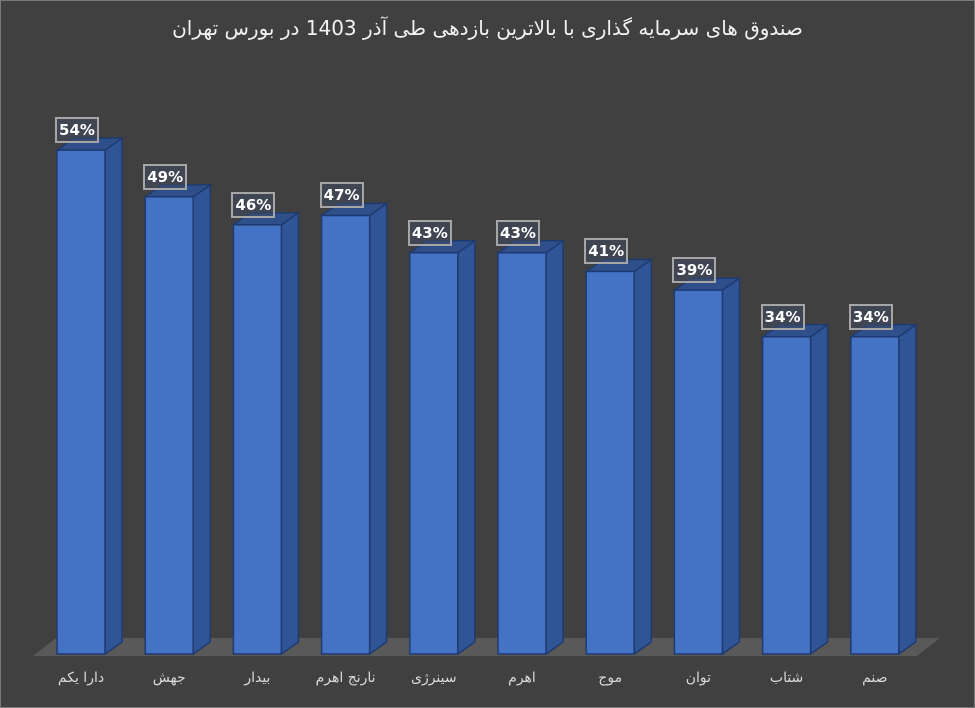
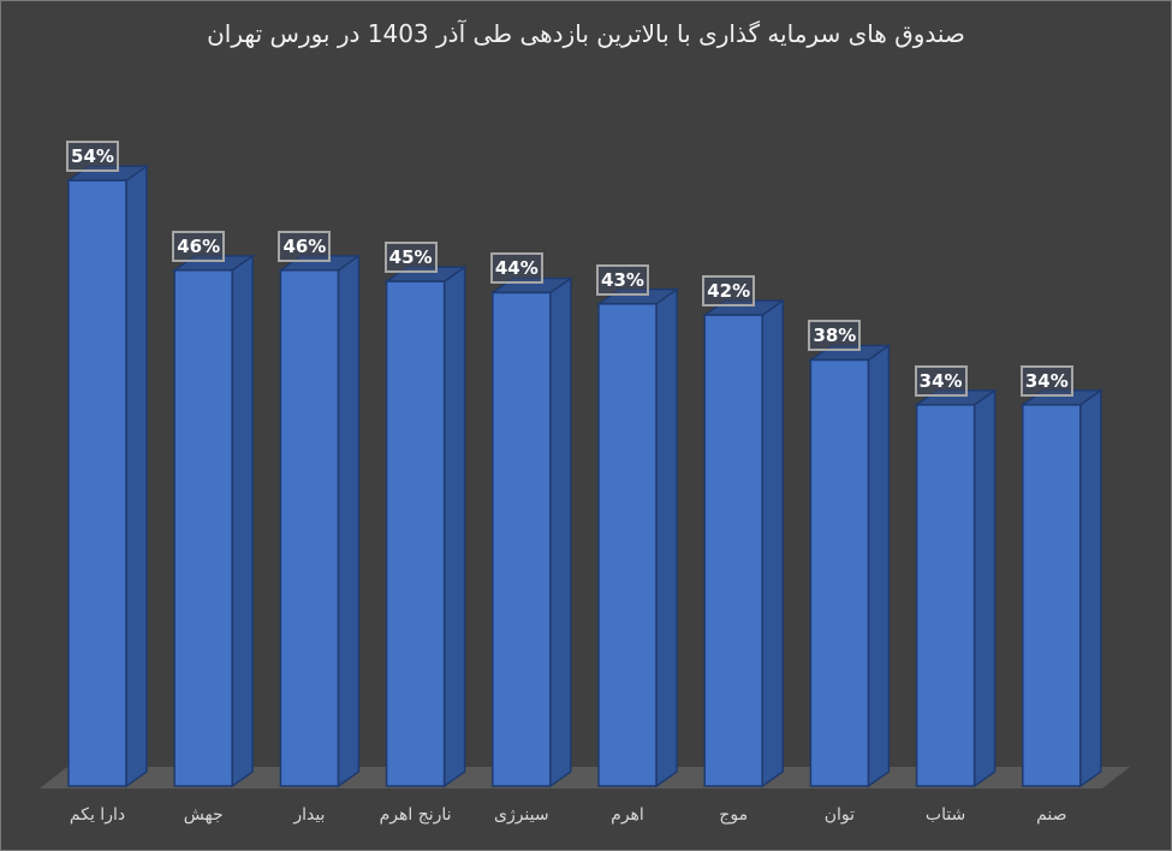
جهش: 49% -> 46%
نارنج اهرم: 47% -> 45%
سینرژی: 43% -> 44%
موج: 41% -> 42%
توان: 39% -> 38%
